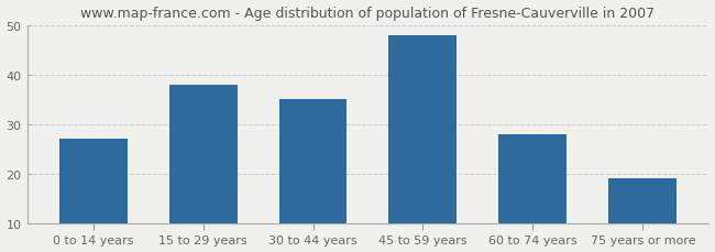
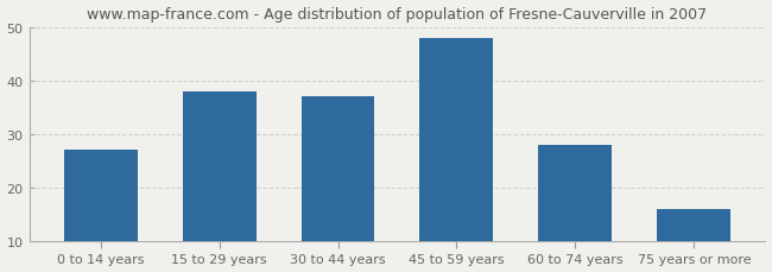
30 to 44 years: 35 -> 37
75 years or more: 19 -> 16
